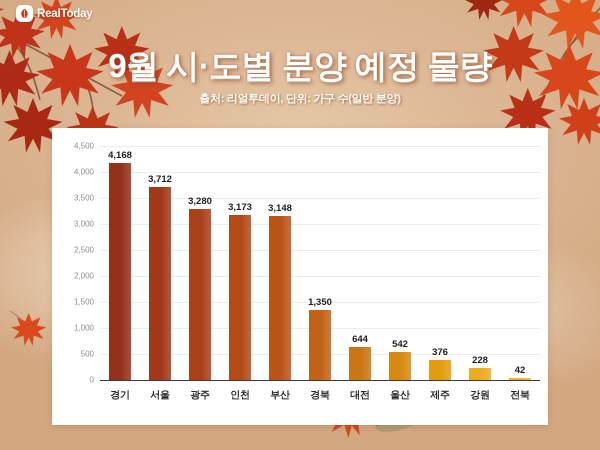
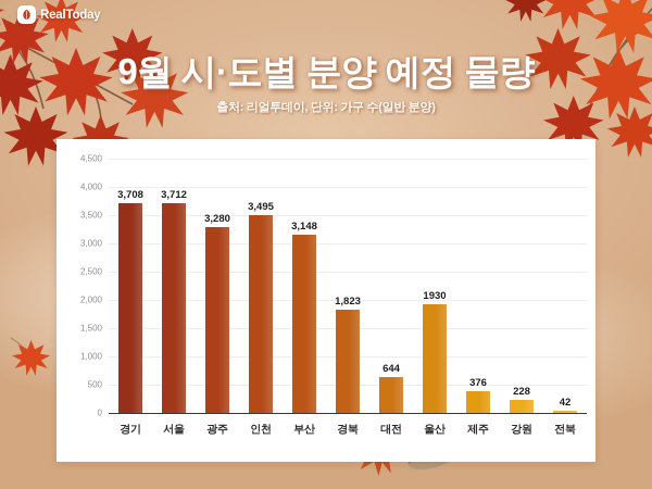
경기: 4,168 -> 3,708
인천: 3,173 -> 3,495
경북: 1,350 -> 1,823
울산: 542 -> 1930
